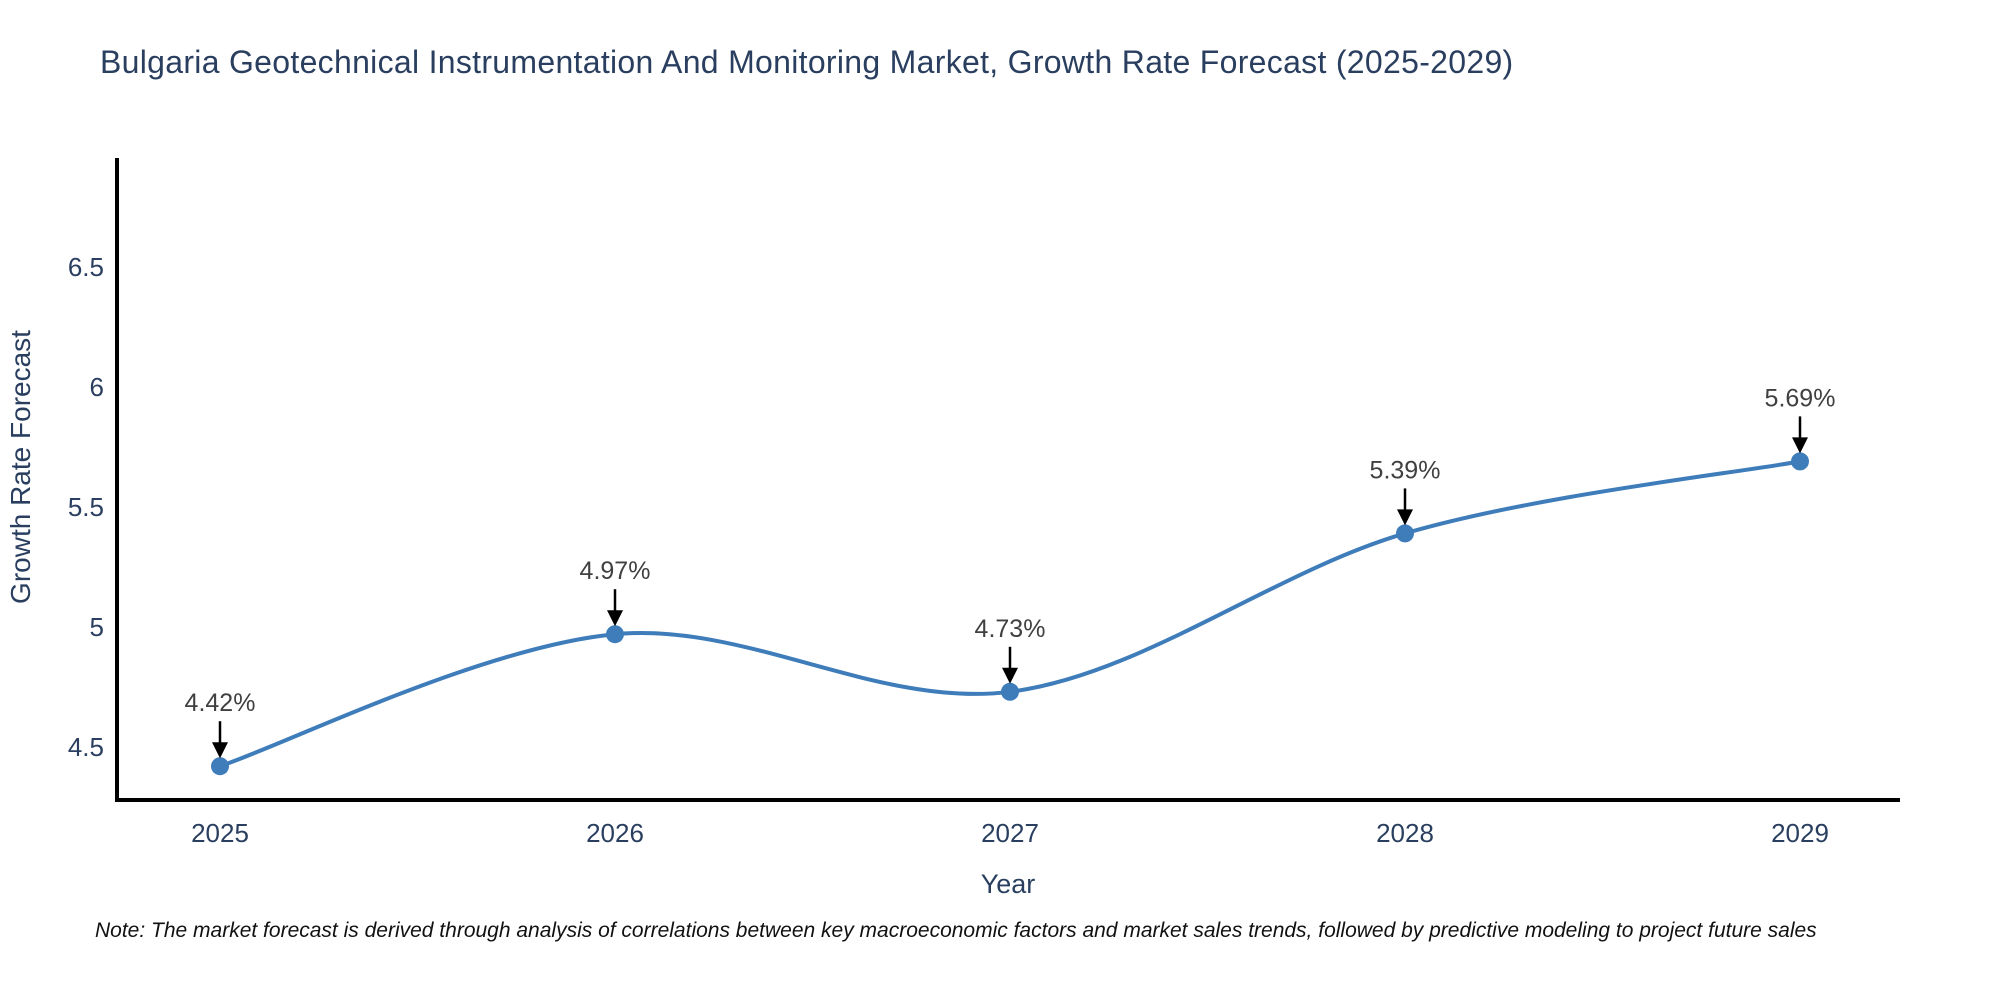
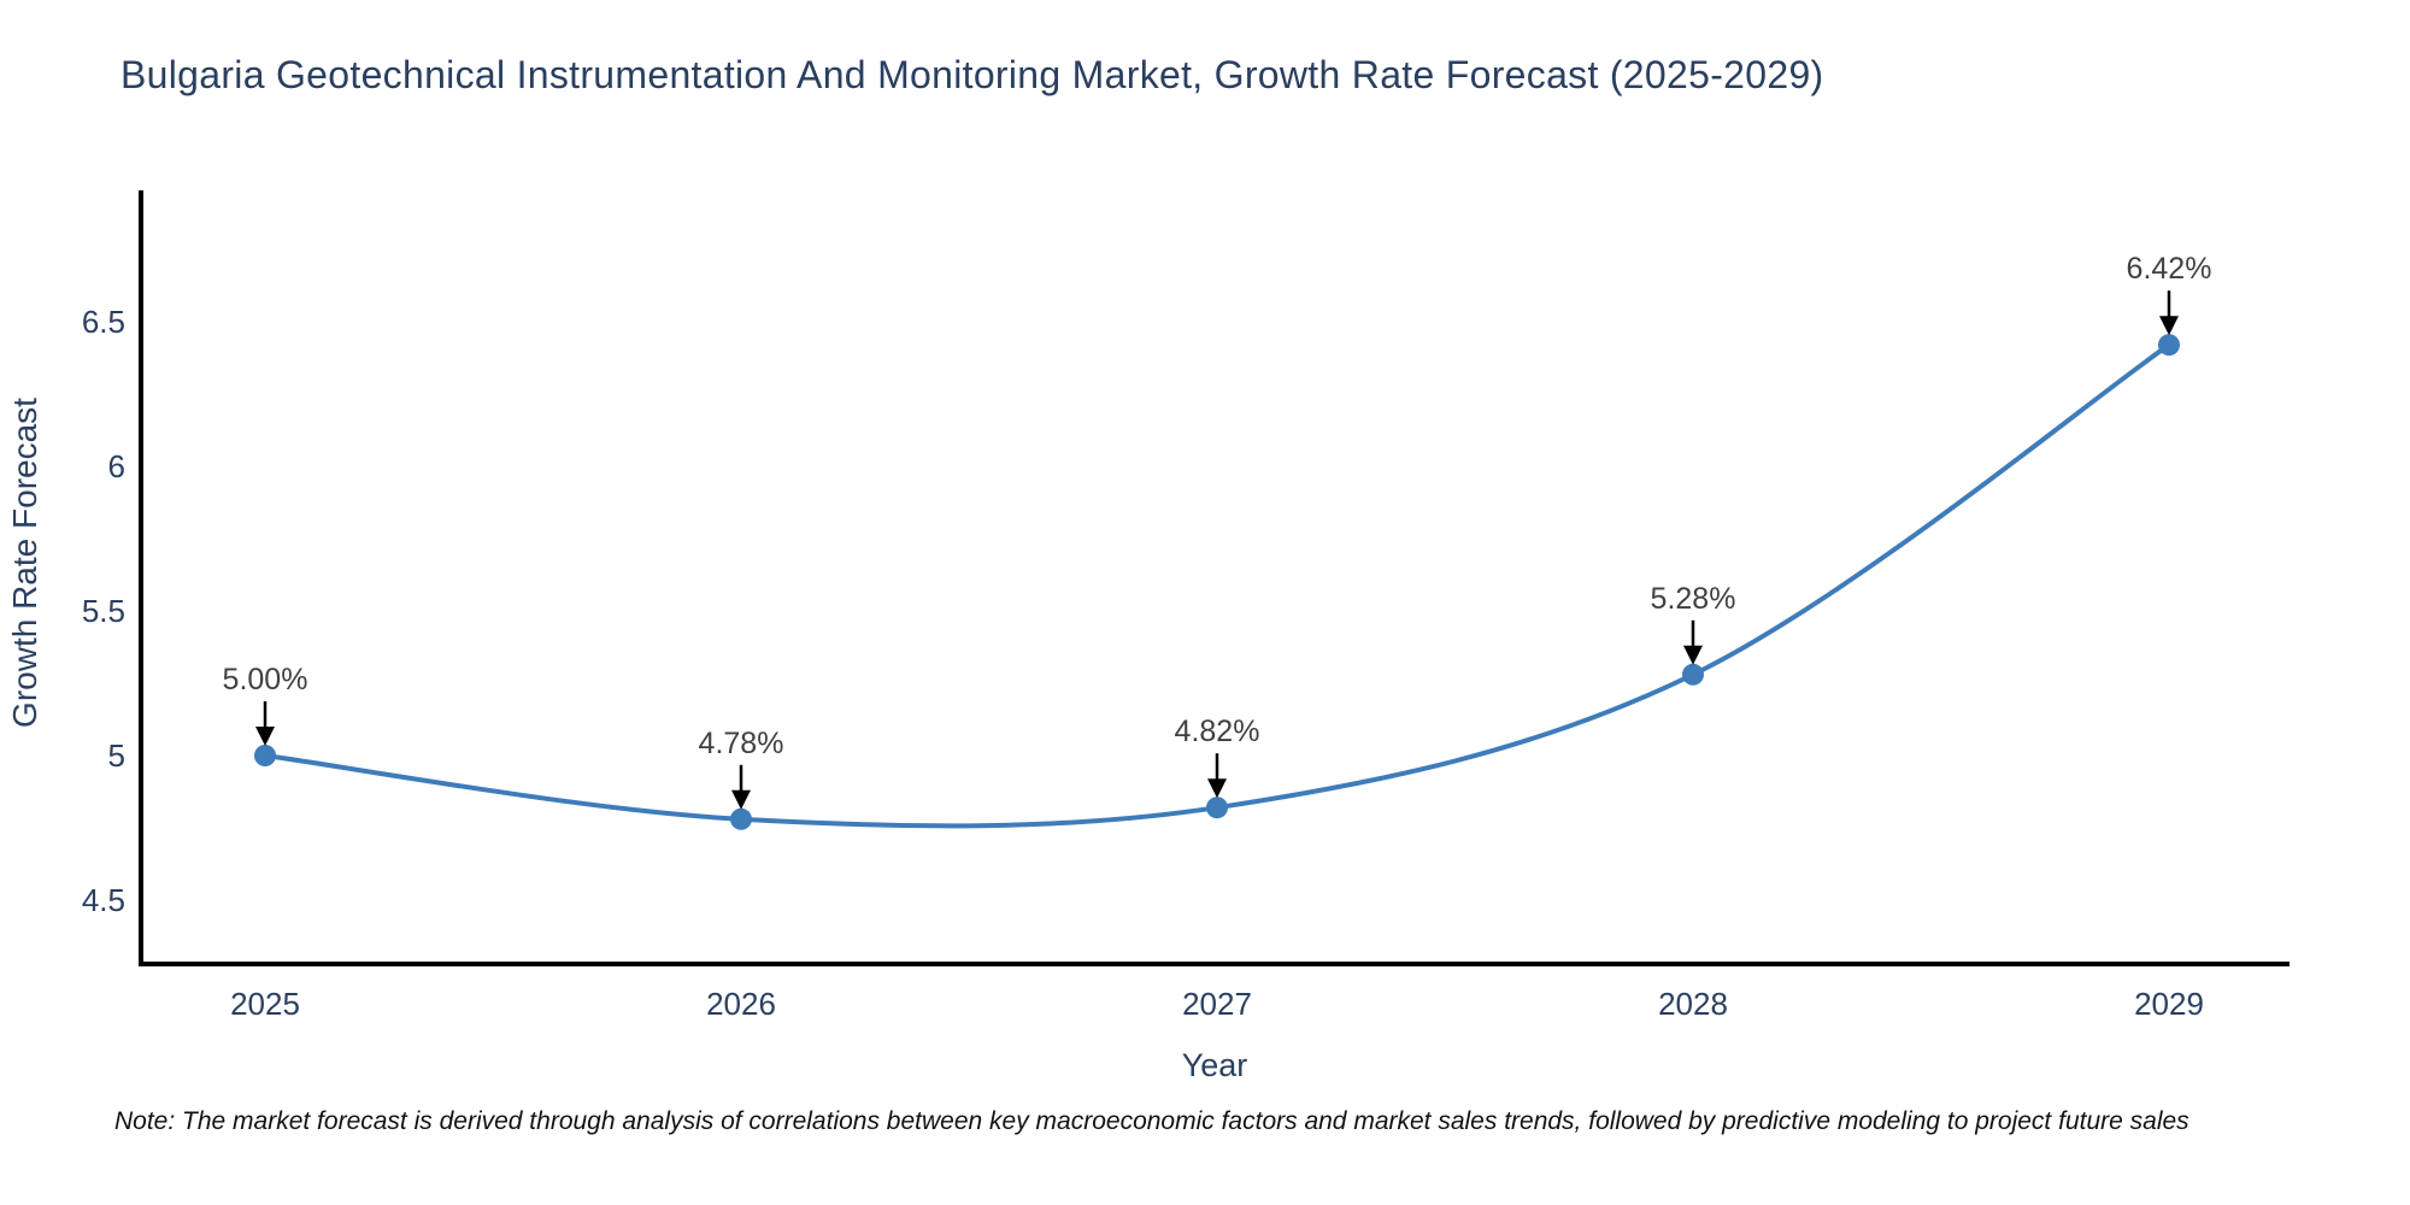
2025: 4.42% -> 5.00%
2026: 4.97% -> 4.78%
2027: 4.73% -> 4.82%
2028: 5.39% -> 5.28%
2029: 5.69% -> 6.42%
